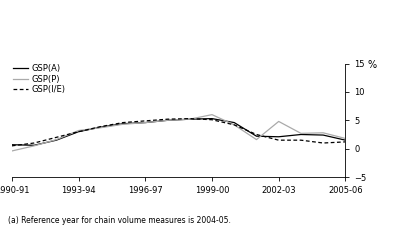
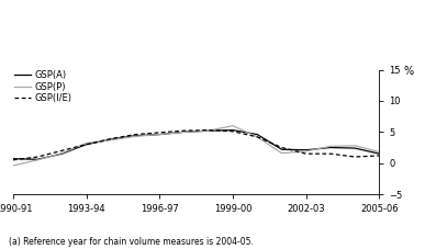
GSP(P)/2002-03: 4.8 -> 1.9
